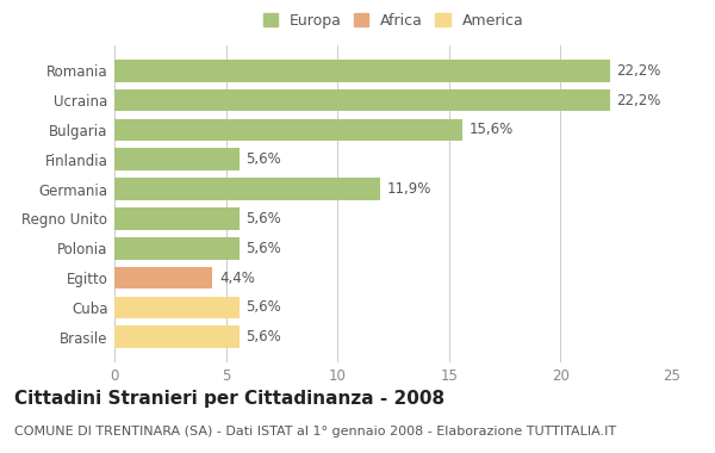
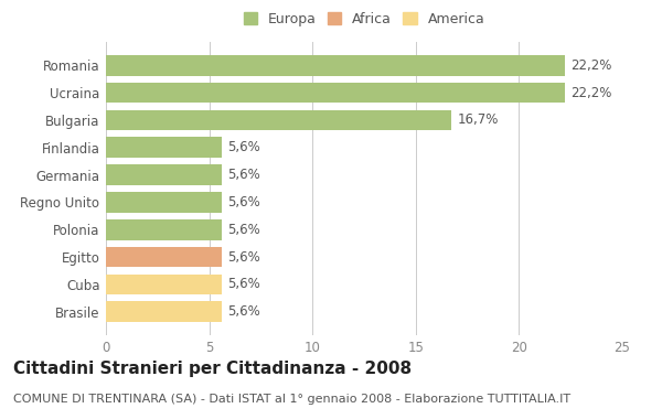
Bulgaria: 15,6% -> 16,7%
Germania: 11,9% -> 5,6%
Egitto: 4,4% -> 5,6%
